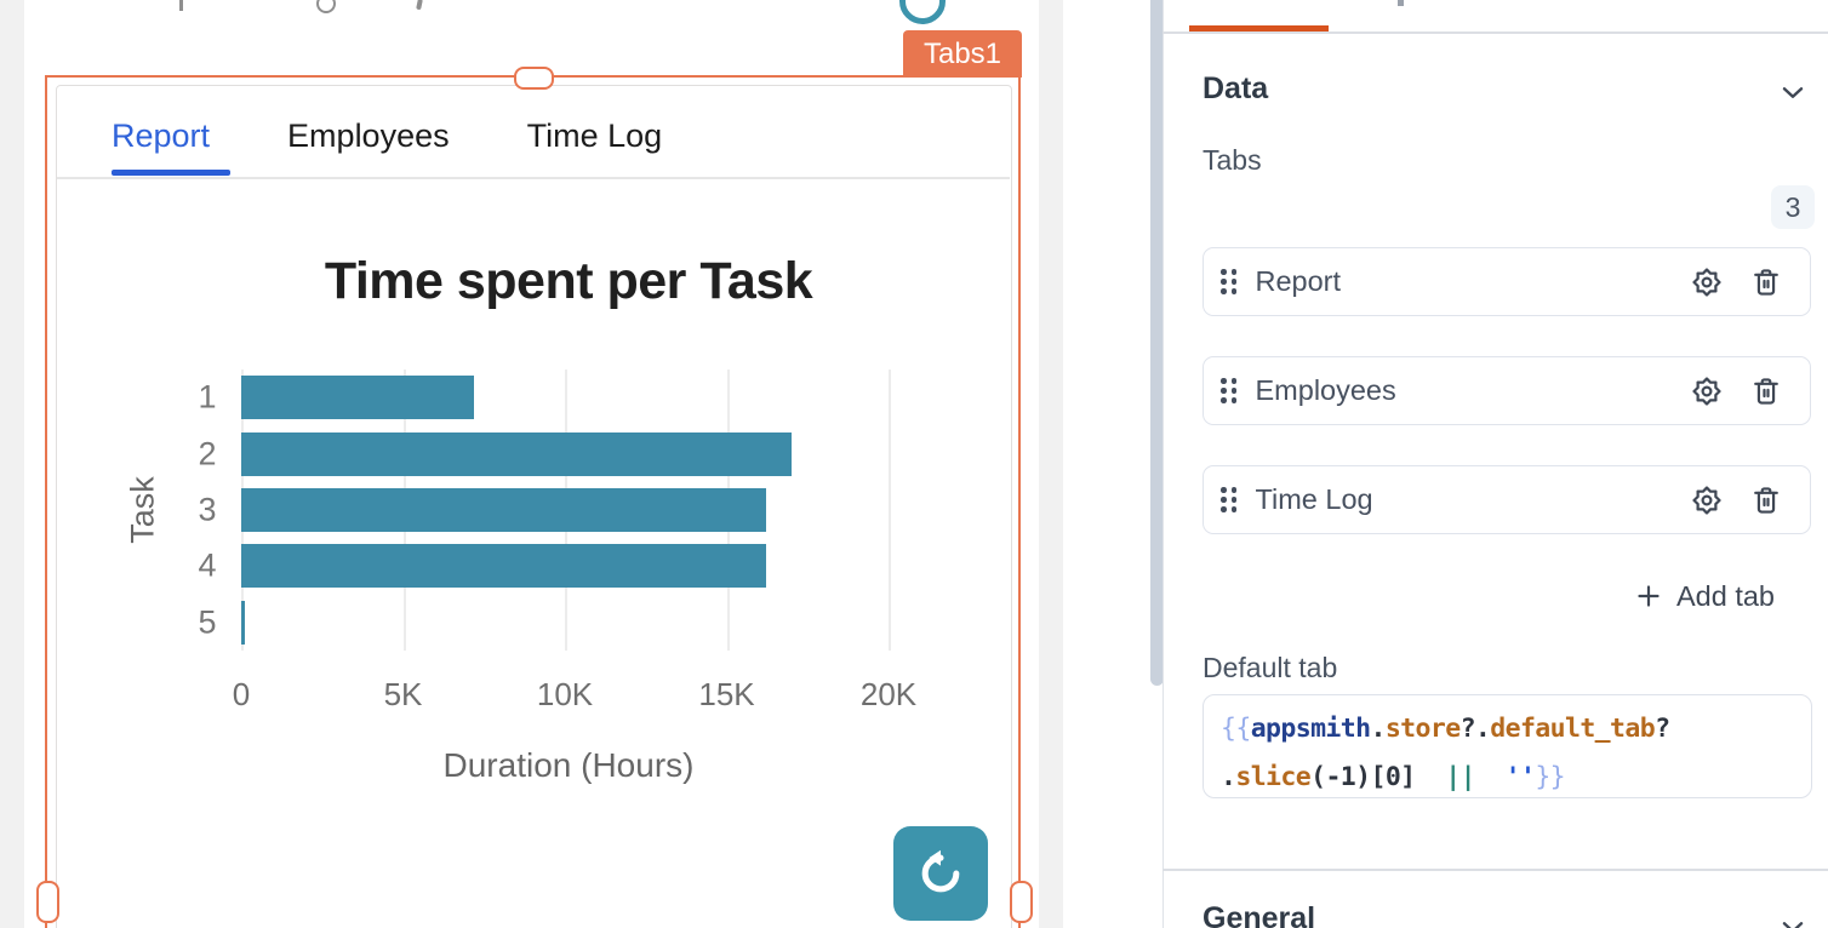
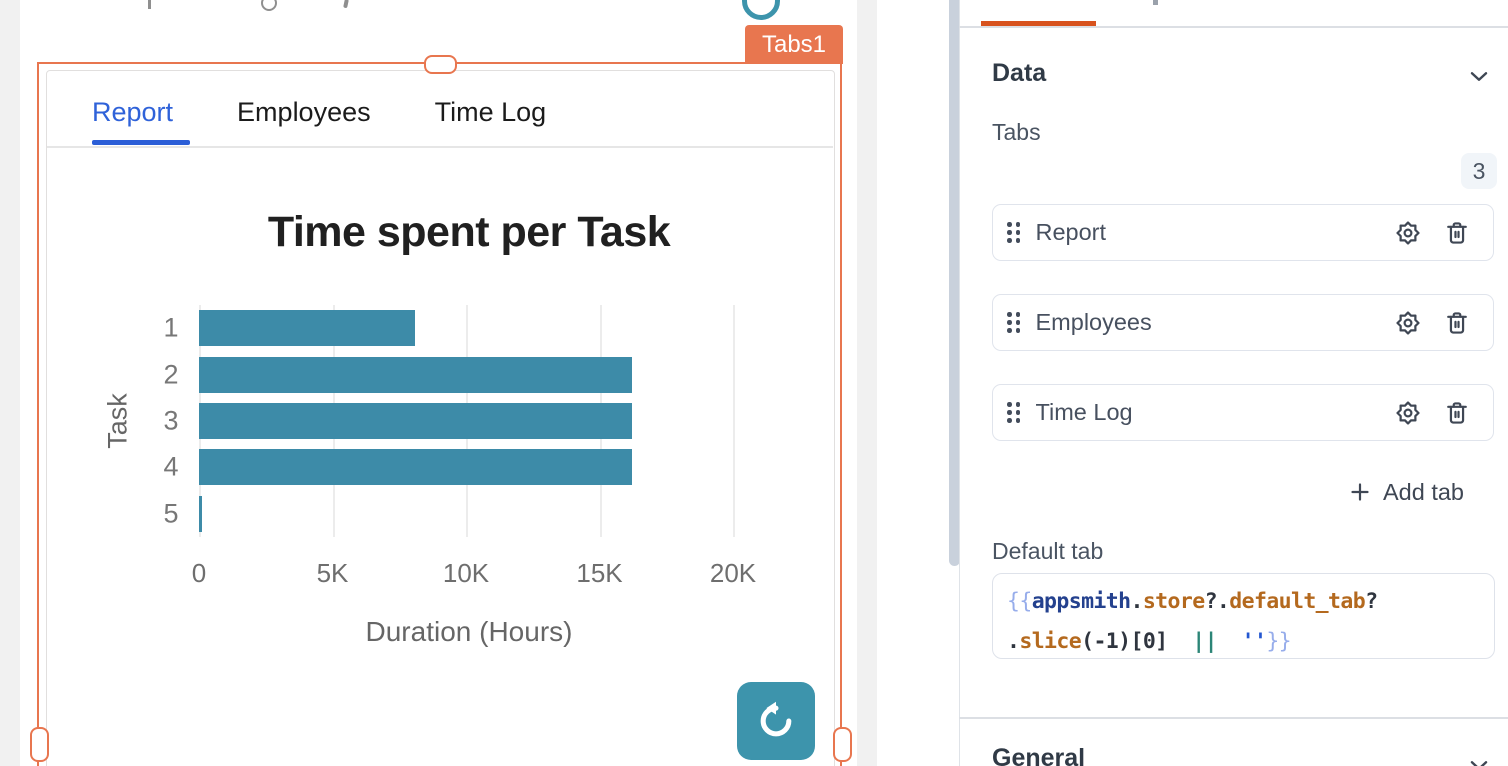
1: 7.2K -> 8.1K
2: 17.0K -> 16.2K
